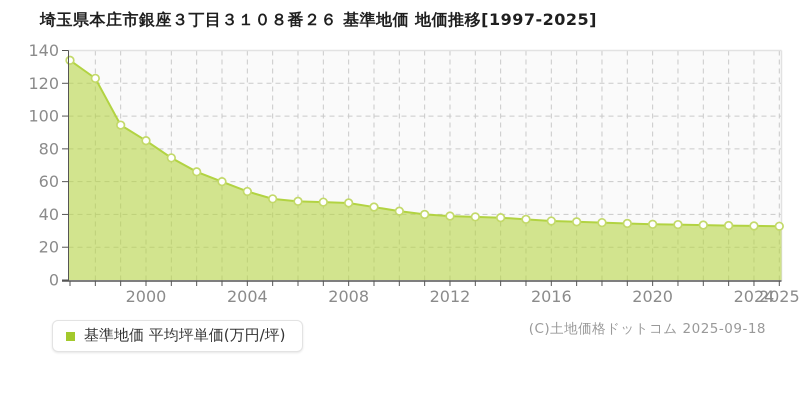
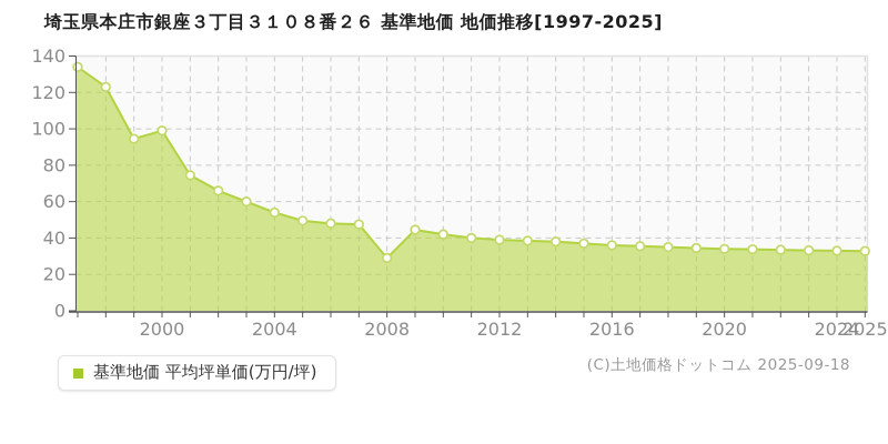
2000: 85 -> 99
2008: 47 -> 29
